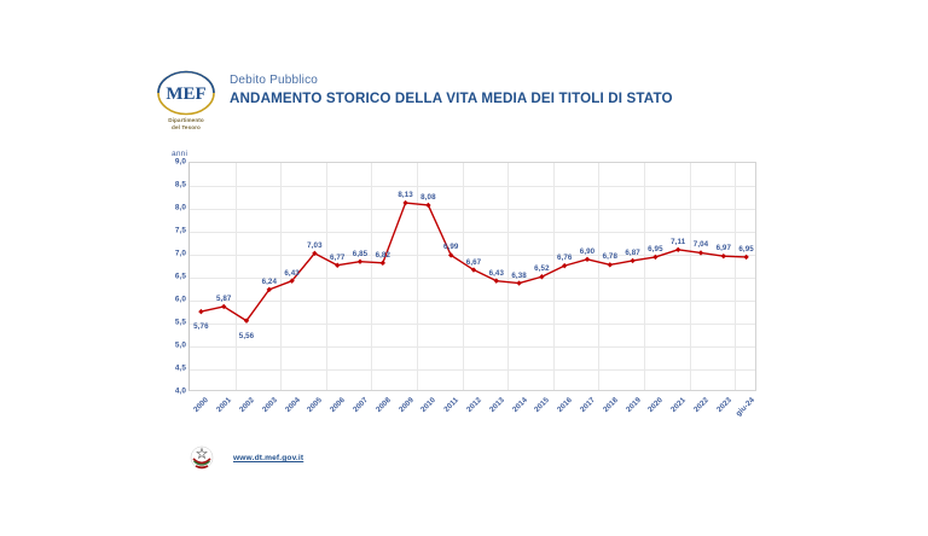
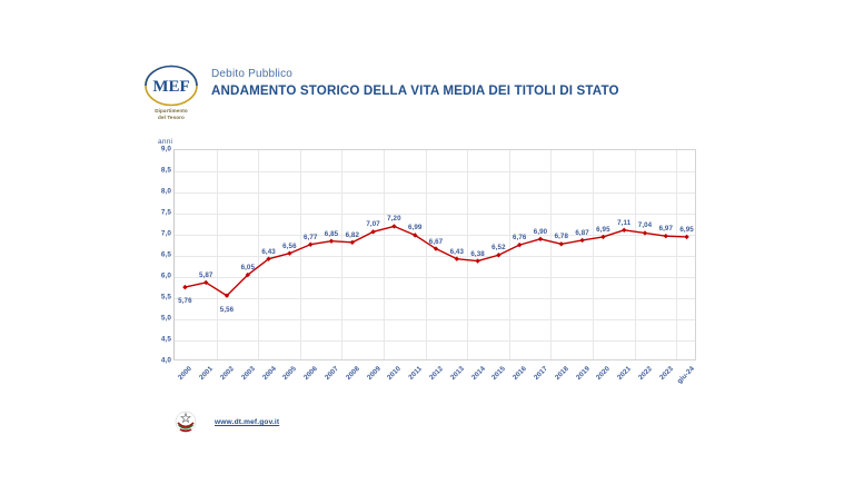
2003: 6,24 -> 6,05
2005: 7,03 -> 6,56
2009: 8,13 -> 7,07
2010: 8,08 -> 7,20
